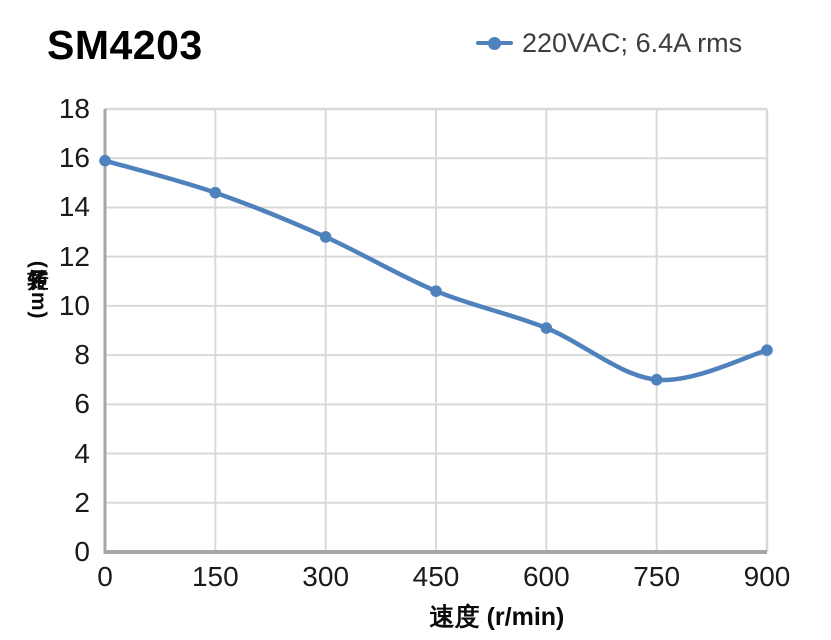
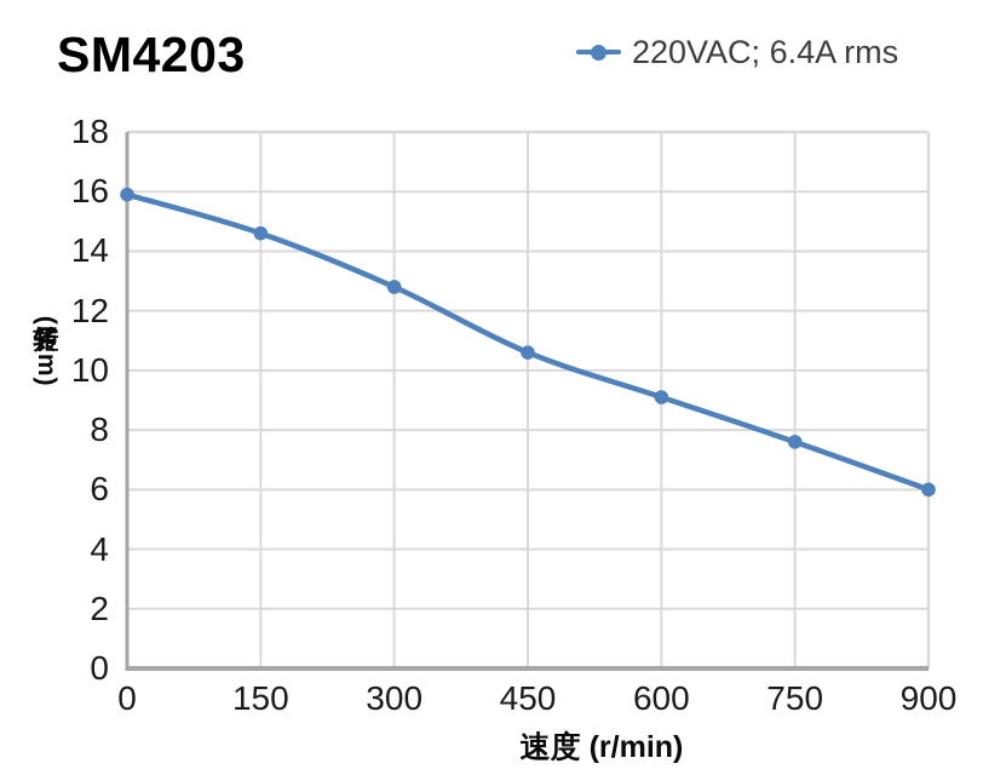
750: 7.0 -> 7.6
900: 8.2 -> 6.0
